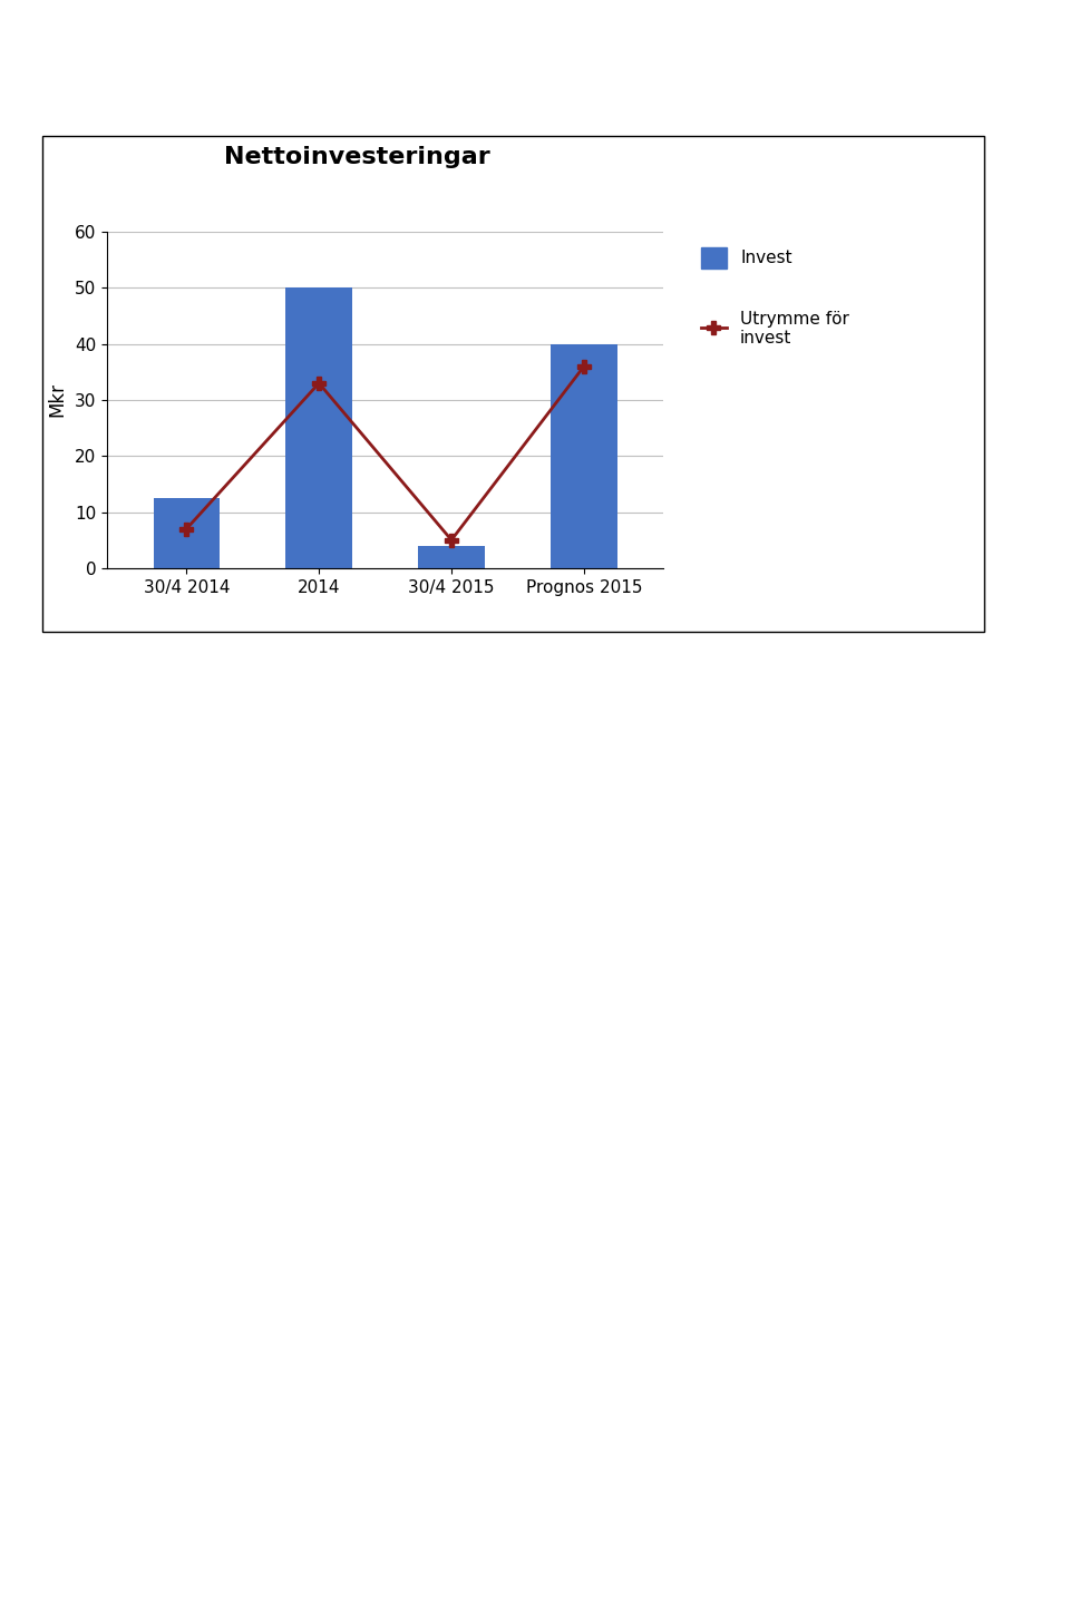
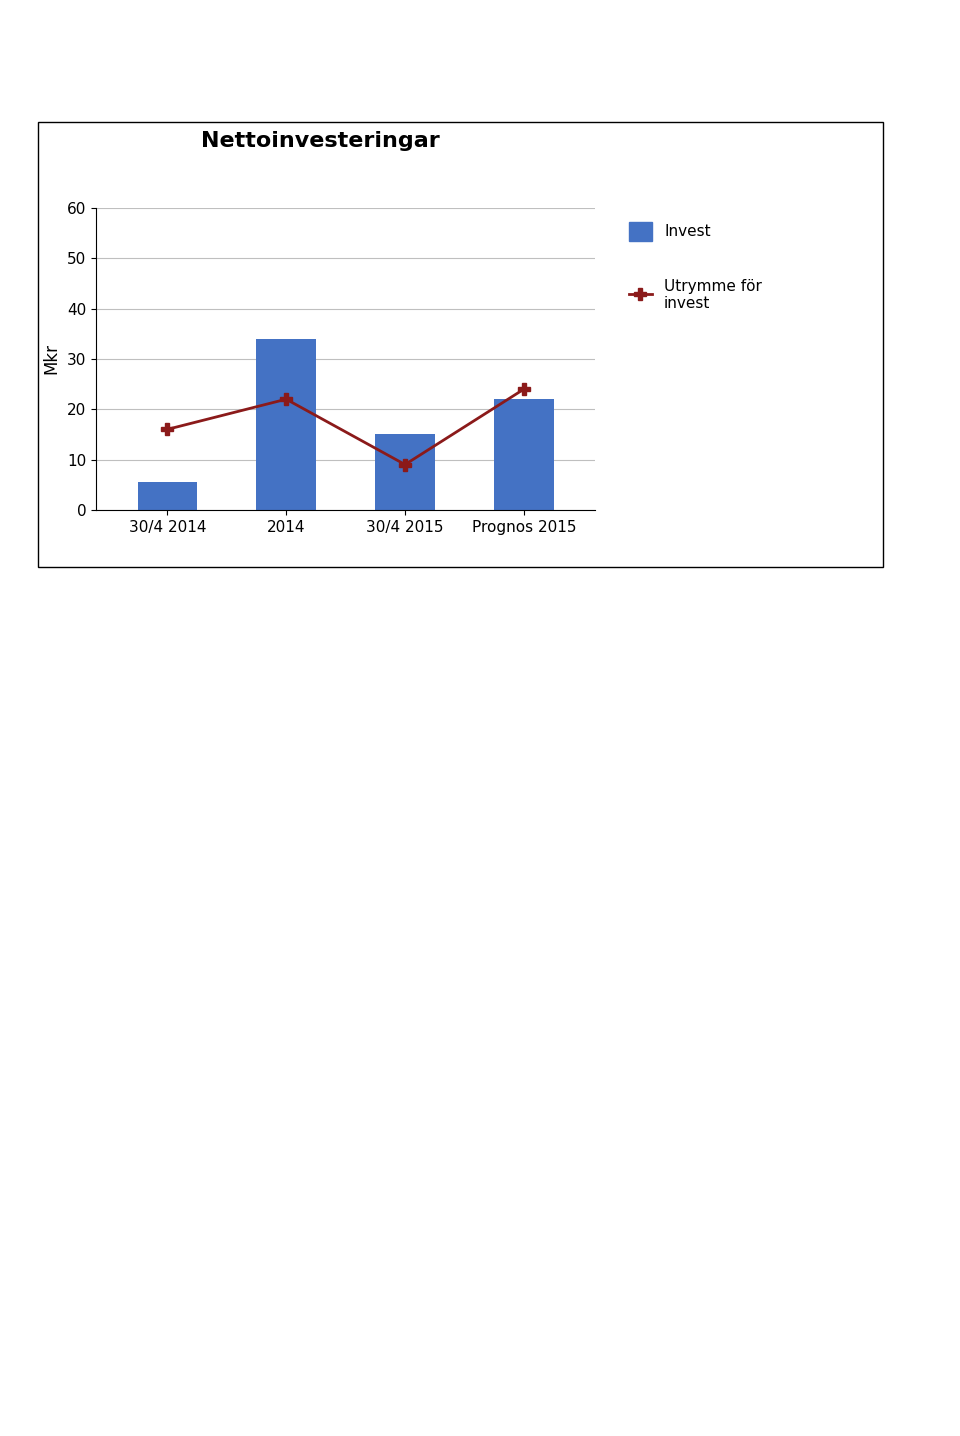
Invest/30/4 2014: 12.5 -> 5.6
Utrymme för invest/30/4 2014: 7 -> 16
Invest/2014: 50.0 -> 34.0
Utrymme för invest/2014: 33 -> 22
Invest/30/4 2015: 4.0 -> 15.0
Utrymme för invest/30/4 2015: 5 -> 9
Invest/Prognos 2015: 40.0 -> 22.0
Utrymme för invest/Prognos 2015: 36 -> 24
